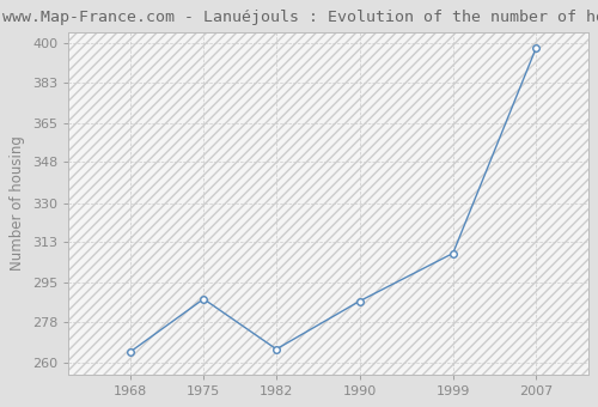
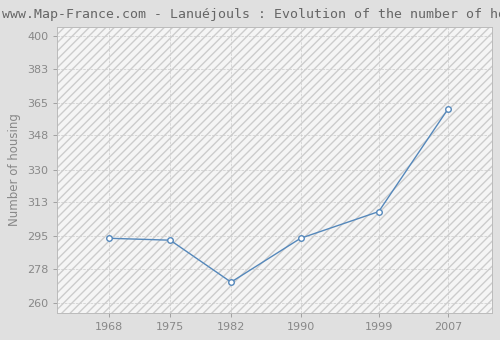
1968: 265 -> 294
1975: 288 -> 293
1982: 266 -> 271
1990: 287 -> 294
2007: 398 -> 362
